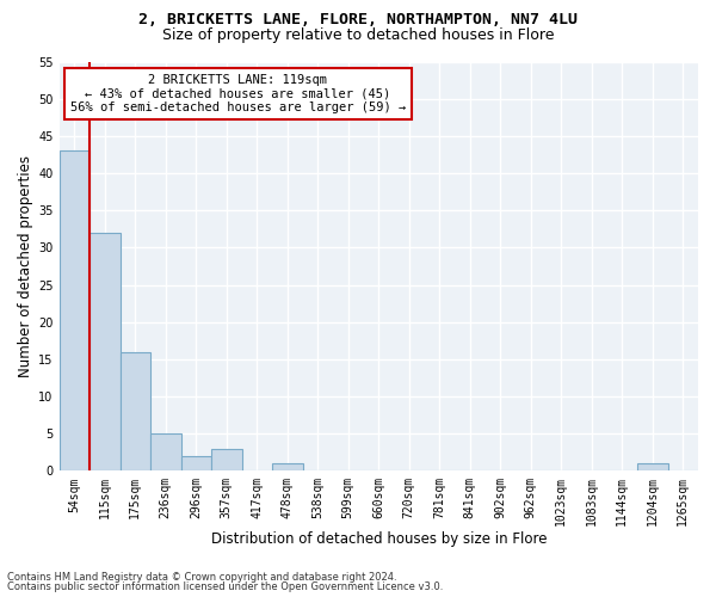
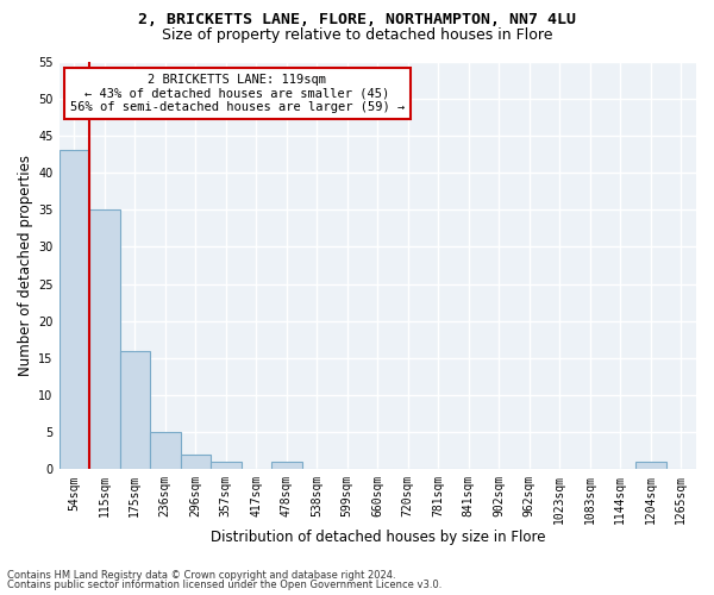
115sqm: 32 -> 35
357sqm: 3 -> 1
